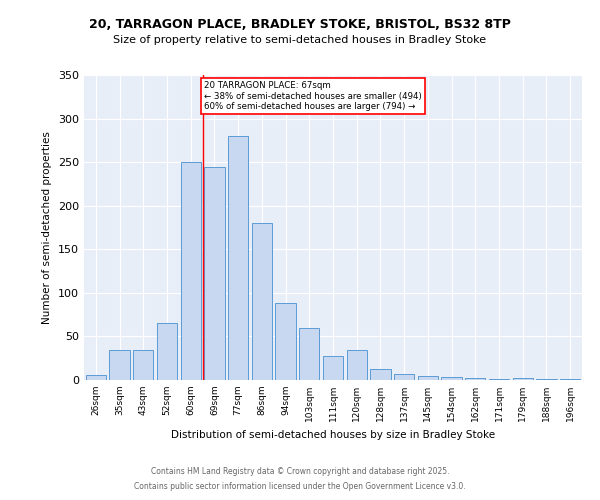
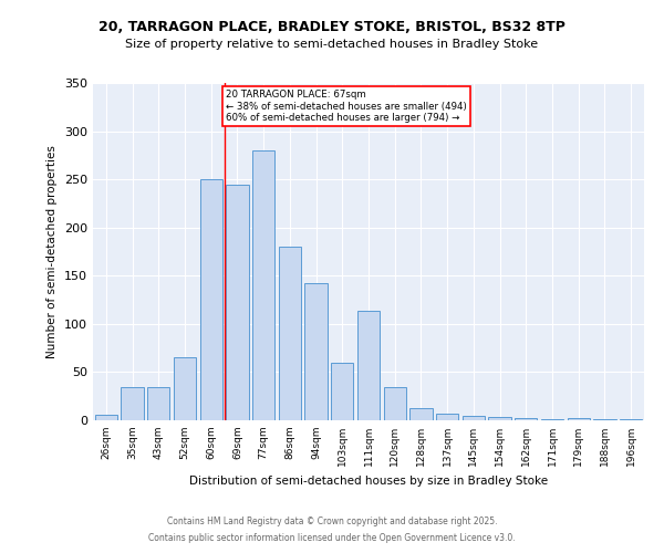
94sqm: 88 -> 142
111sqm: 27 -> 114
